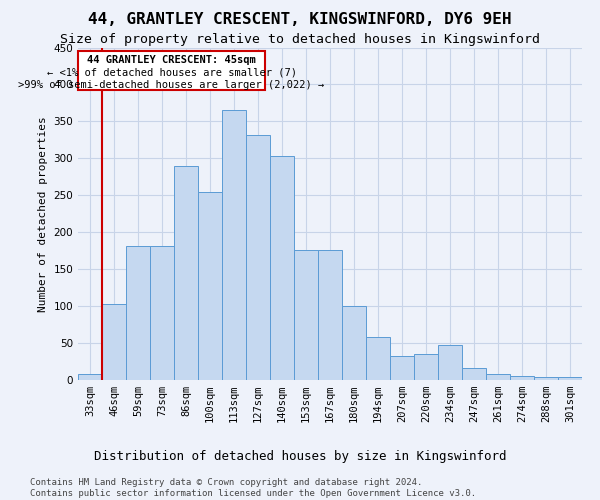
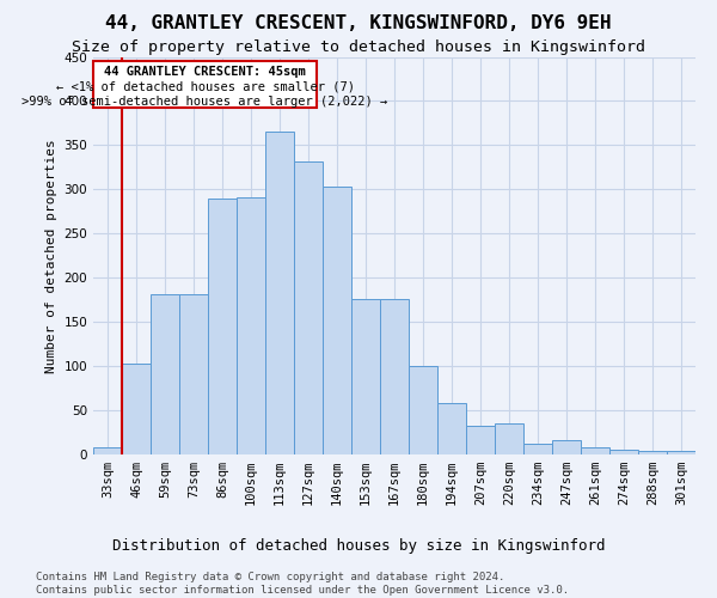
100sqm: 254 -> 291
234sqm: 48 -> 12
